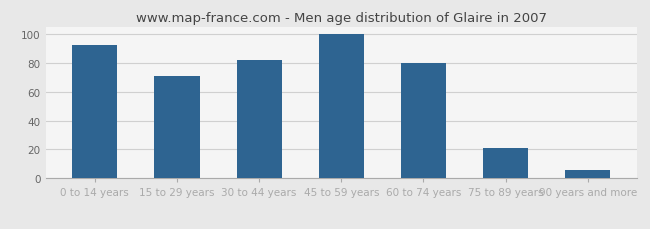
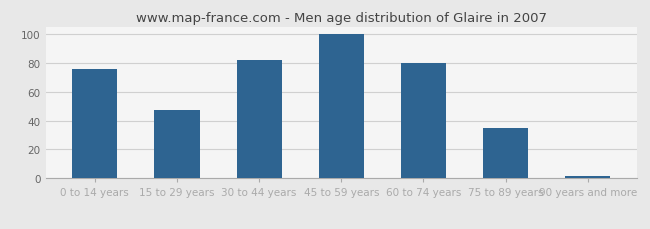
0 to 14 years: 92 -> 76
15 to 29 years: 71 -> 47
75 to 89 years: 21 -> 35
90 years and more: 6 -> 2
